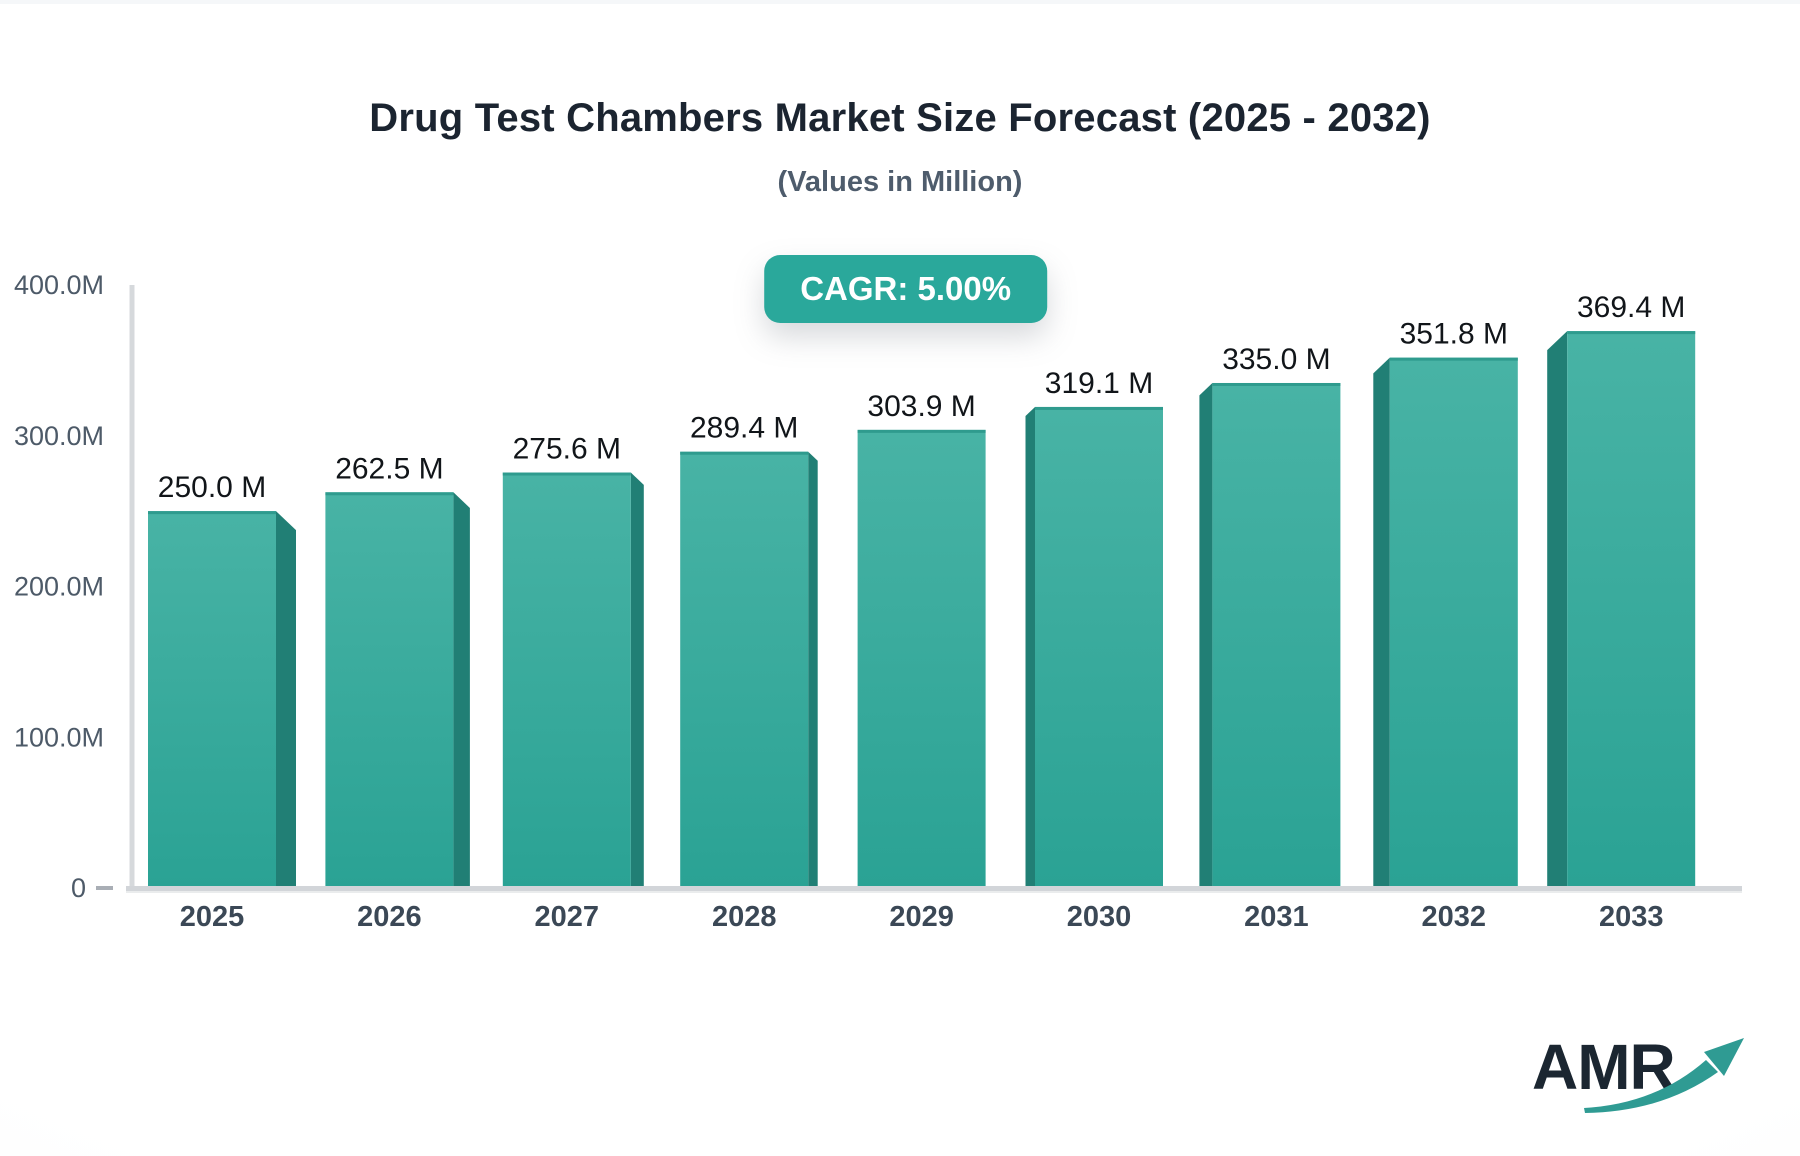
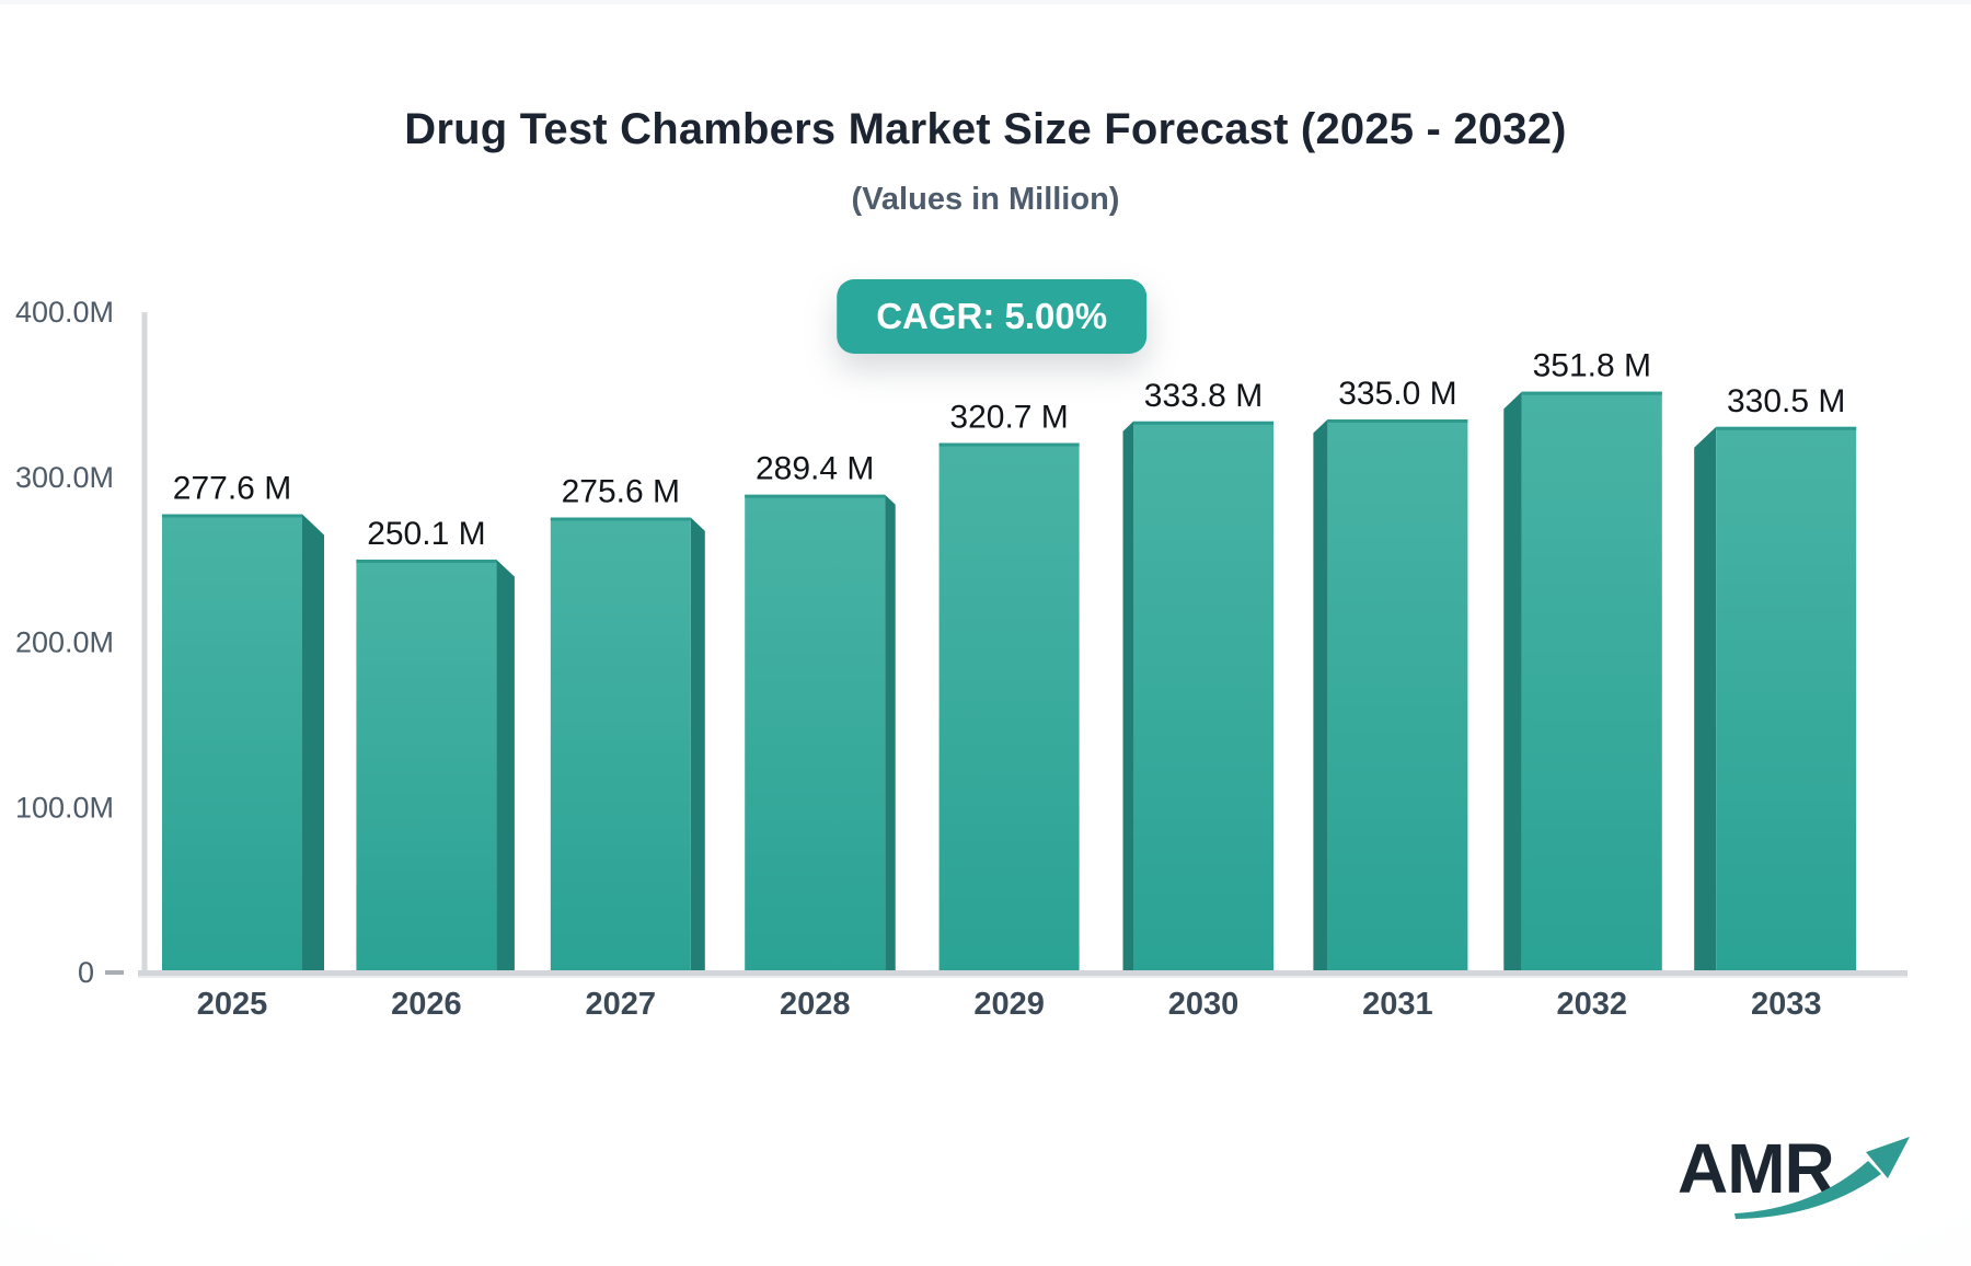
2025: 250.0 -> 277.6
2026: 262.5 -> 250.1
2029: 303.9 -> 320.7
2030: 319.1 -> 333.8
2033: 369.4 -> 330.5
